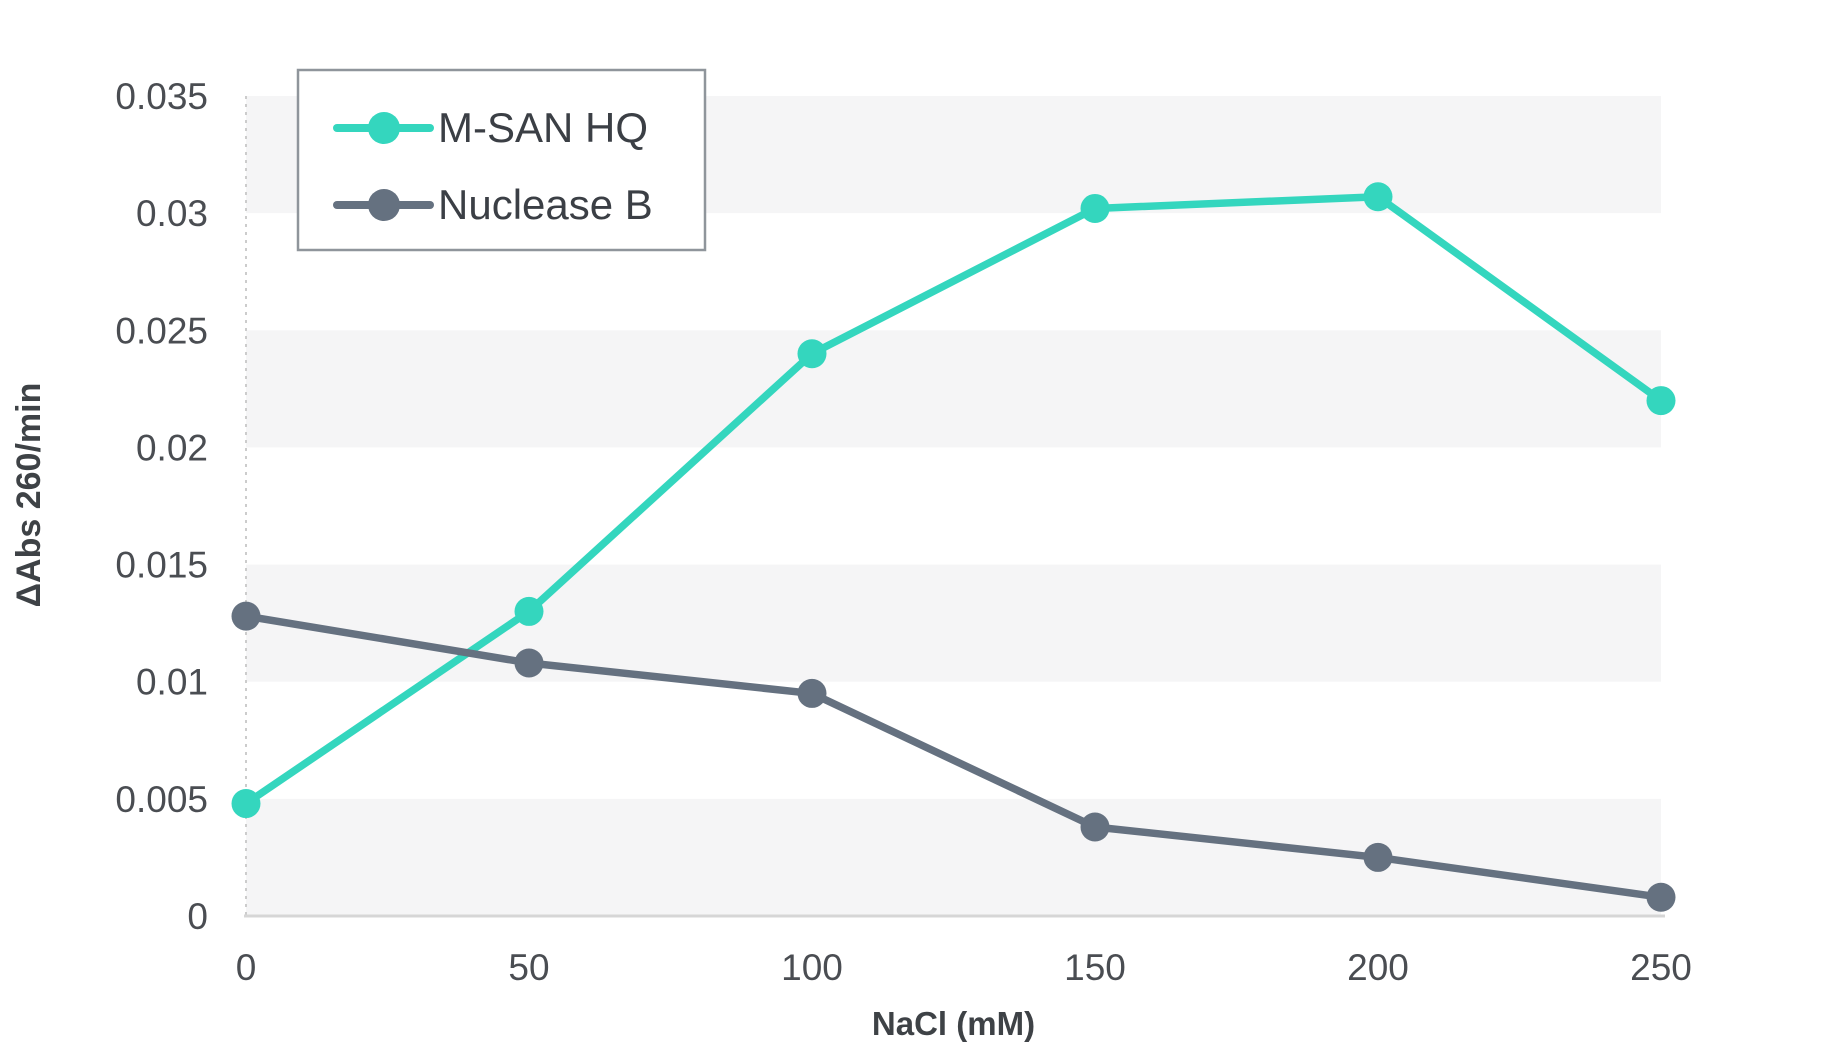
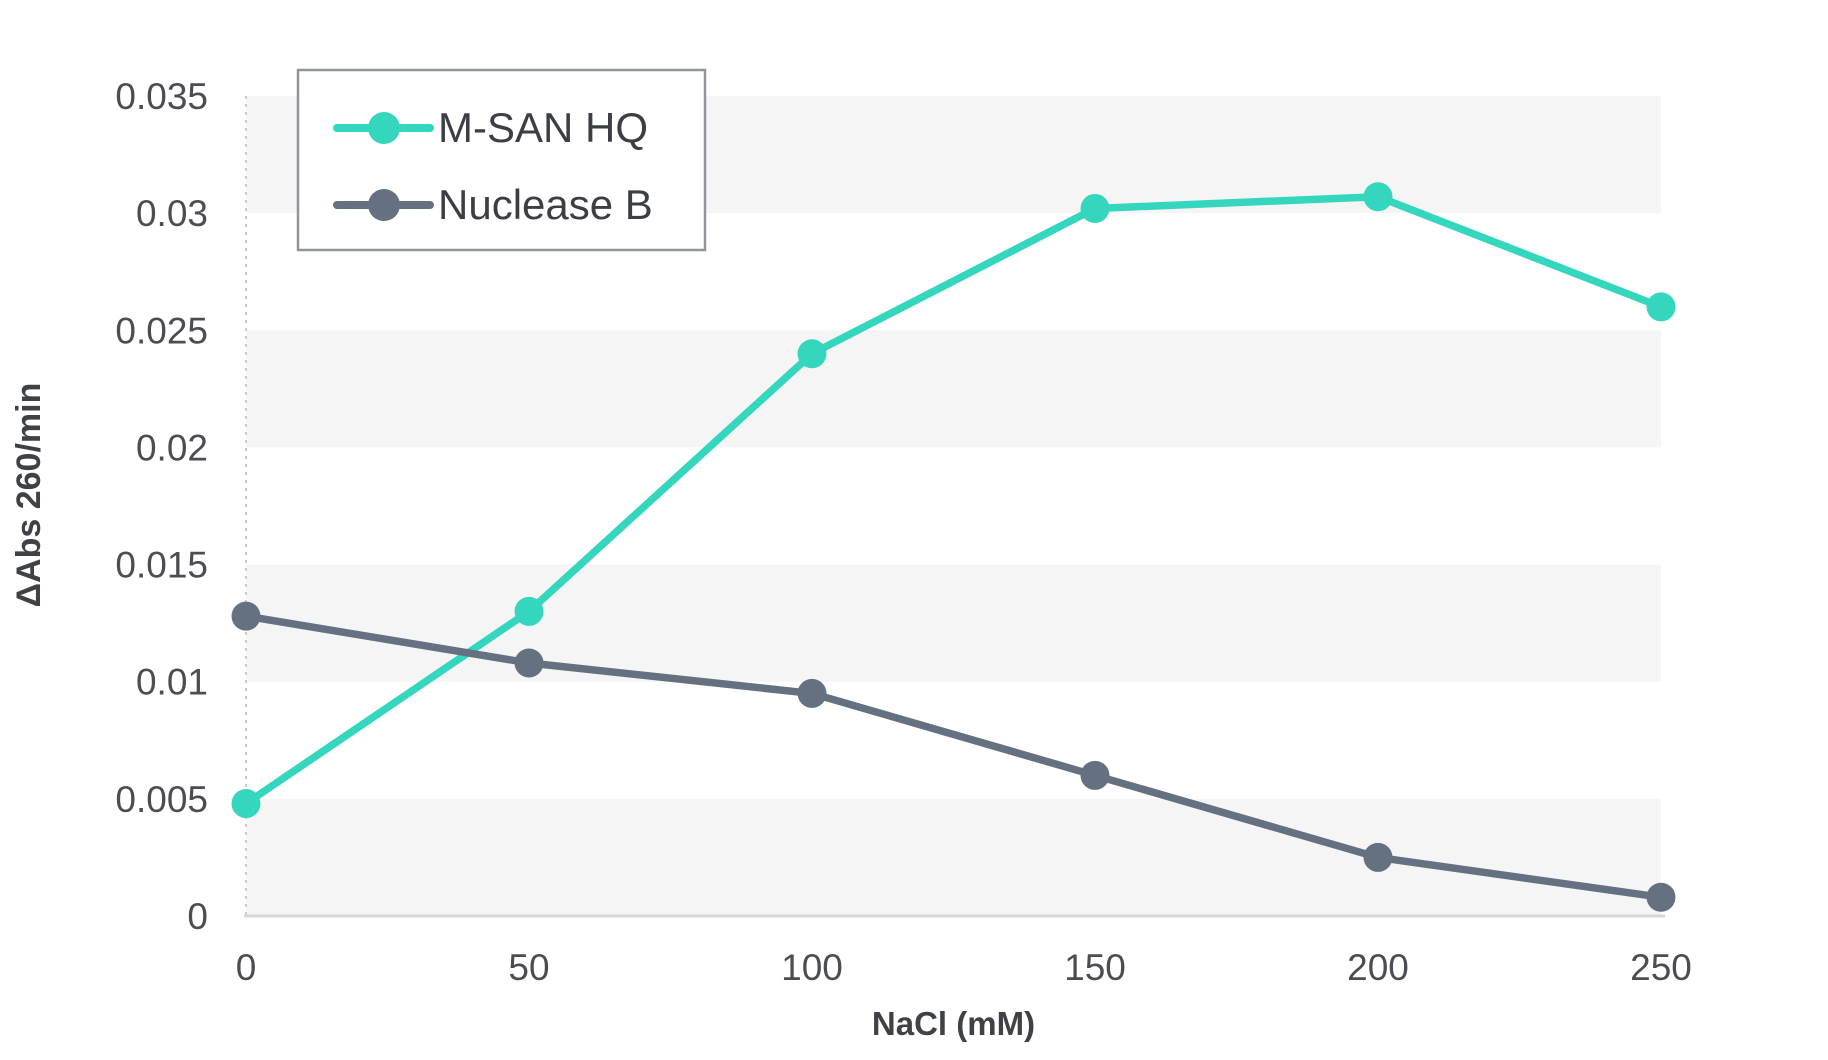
Nuclease B/150: 0.0038 -> 0.0060
M-SAN HQ/250: 0.0220 -> 0.0260
